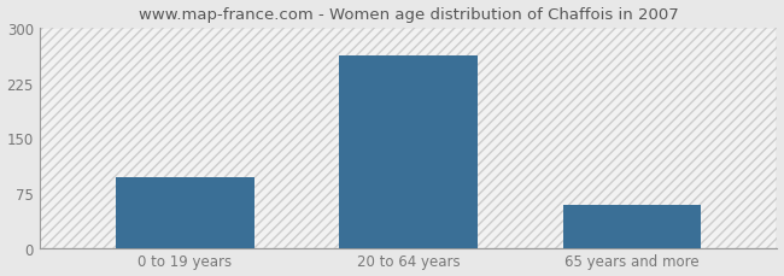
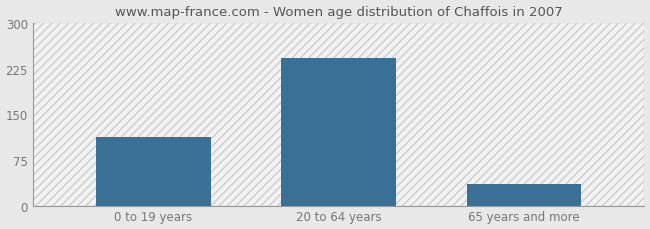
0 to 19 years: 96 -> 113
20 to 64 years: 262 -> 243
65 years and more: 58 -> 35
